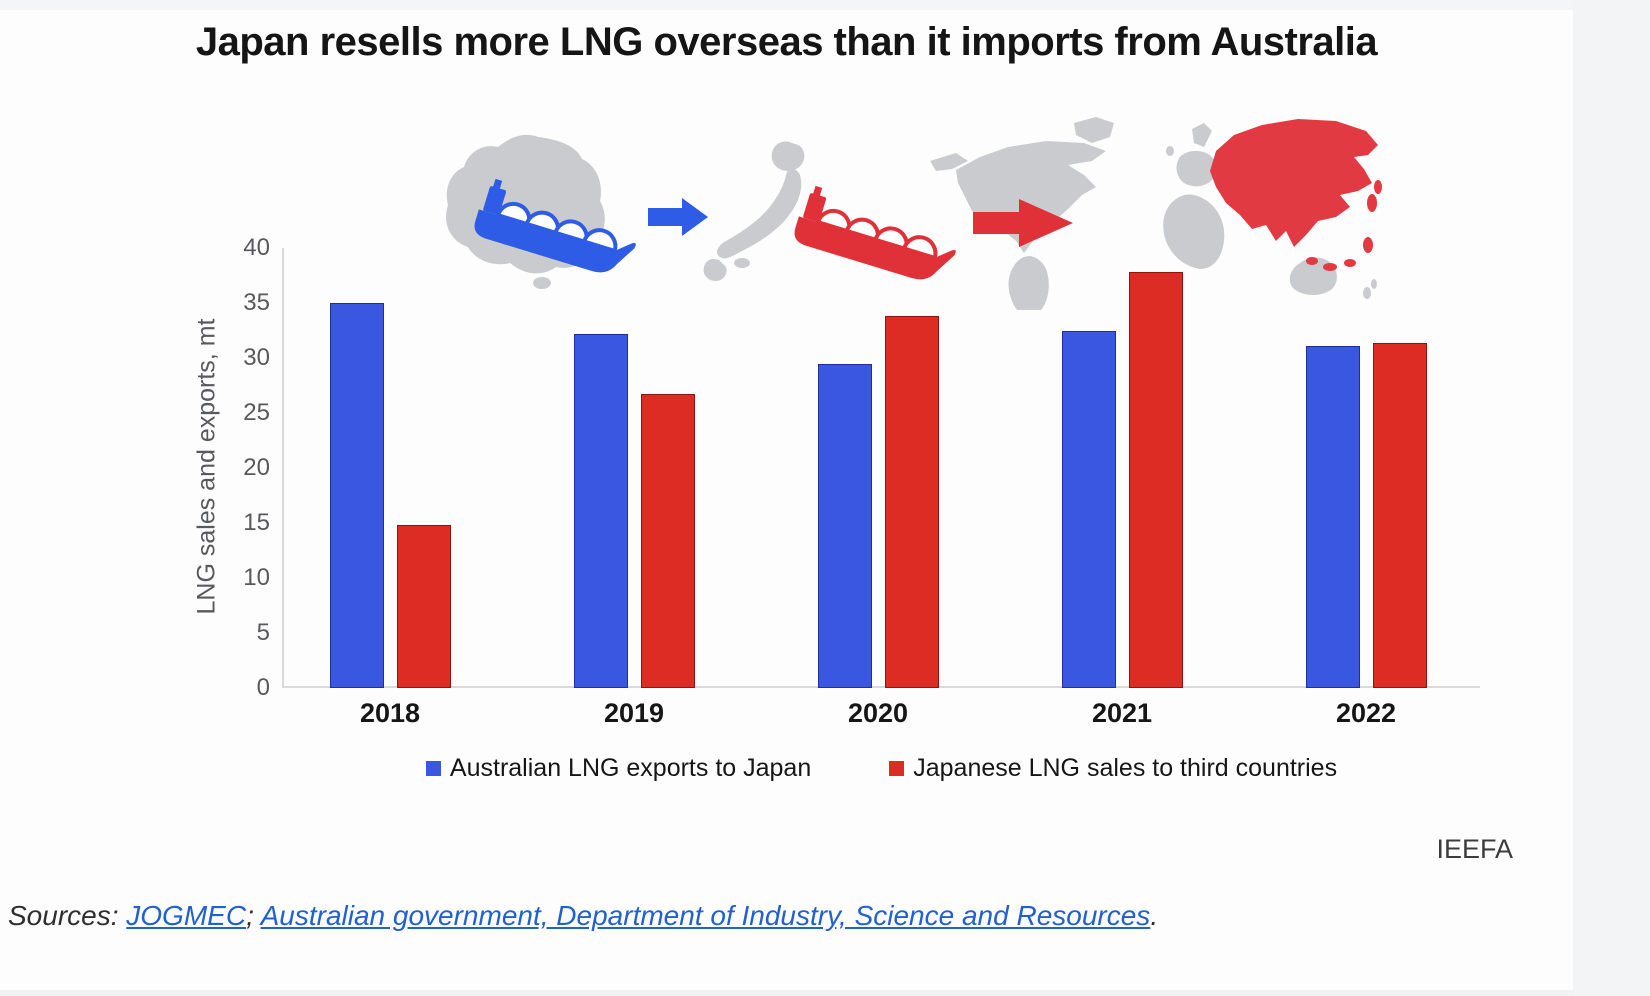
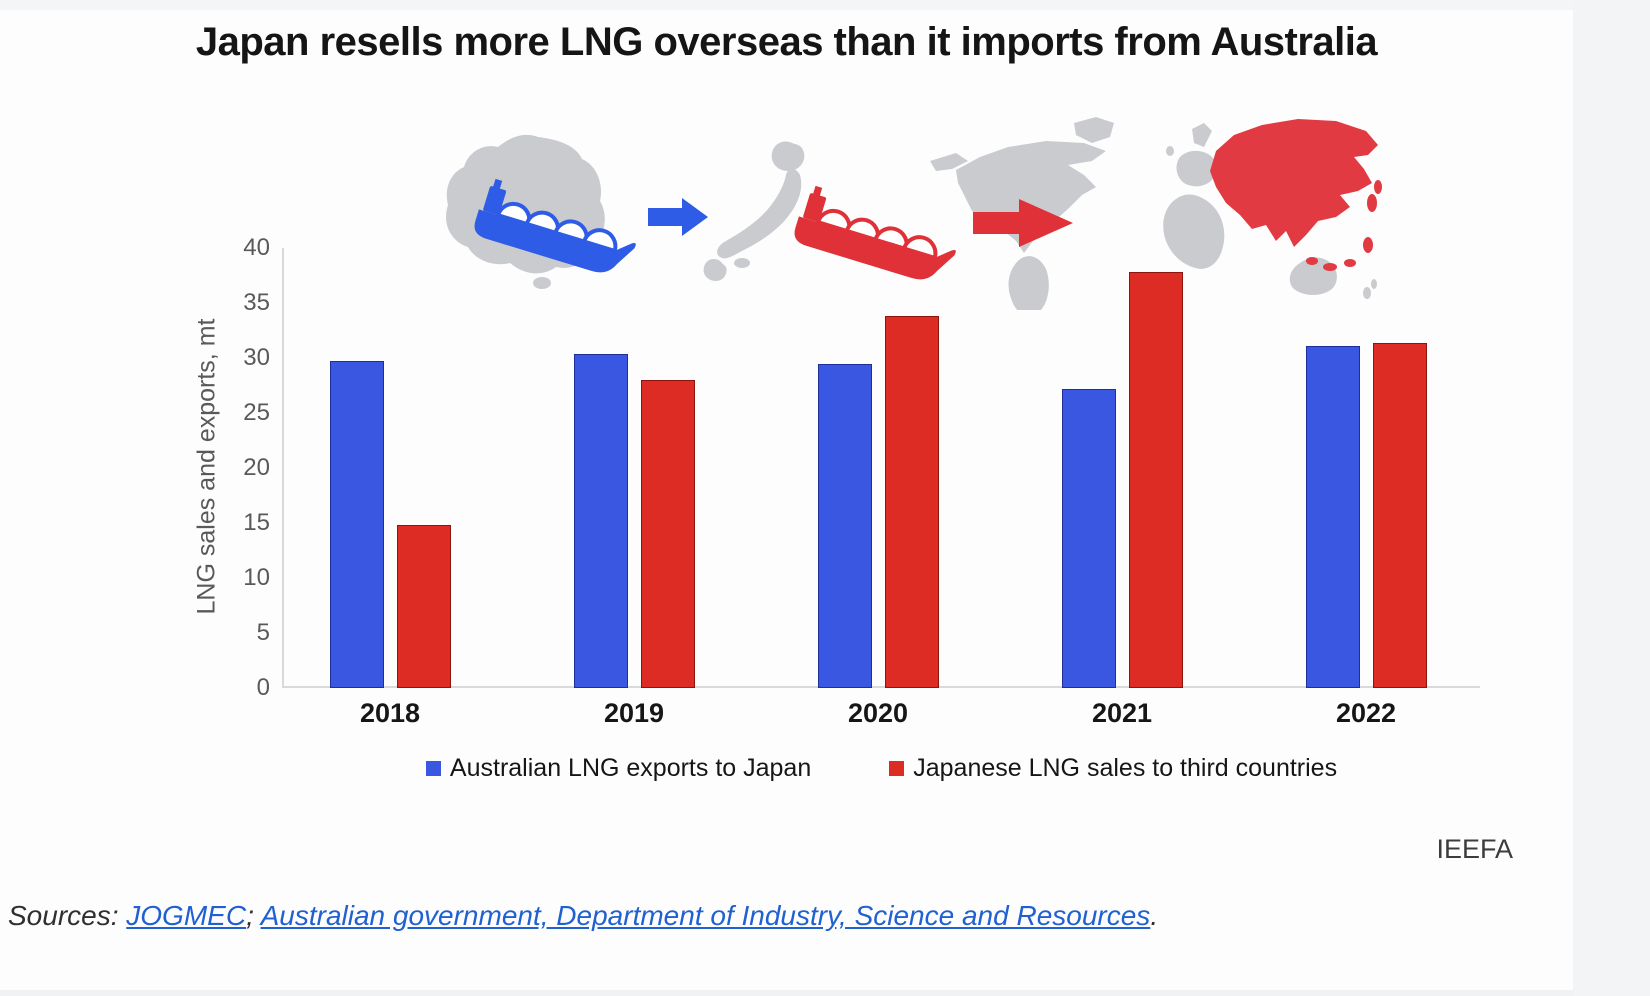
Australian LNG exports to Japan/2018: 35.0 -> 29.7
Australian LNG exports to Japan/2019: 32.2 -> 30.4
Japanese LNG sales to third countries/2019: 26.7 -> 28.0
Australian LNG exports to Japan/2021: 32.5 -> 27.2
